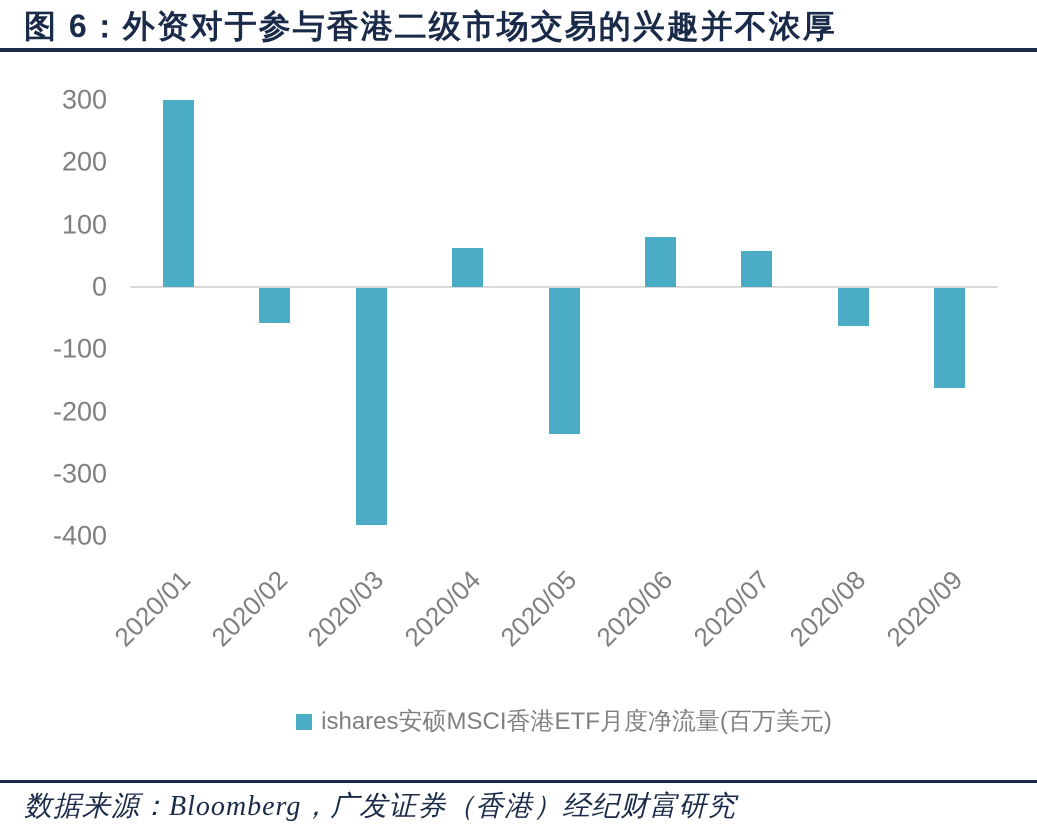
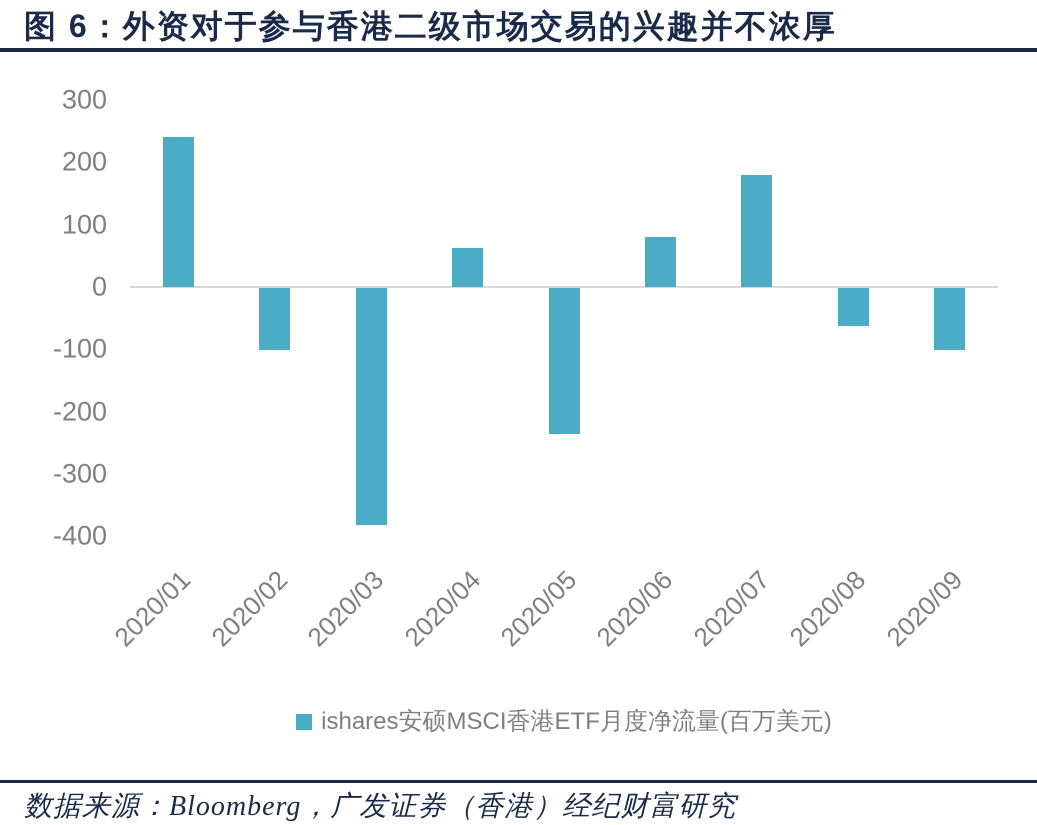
2020/01: 300 -> 240
2020/02: -60 -> -100
2020/07: 60 -> 180
2020/09: -160 -> -100
